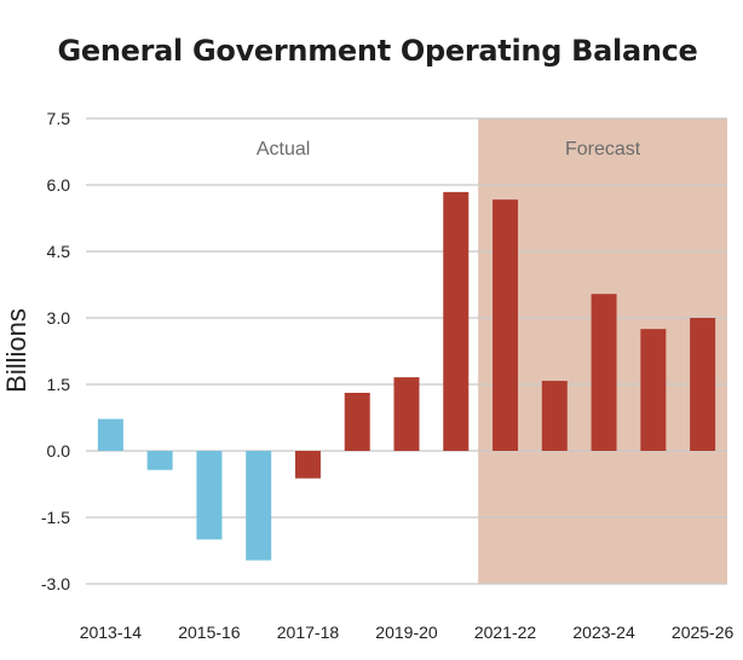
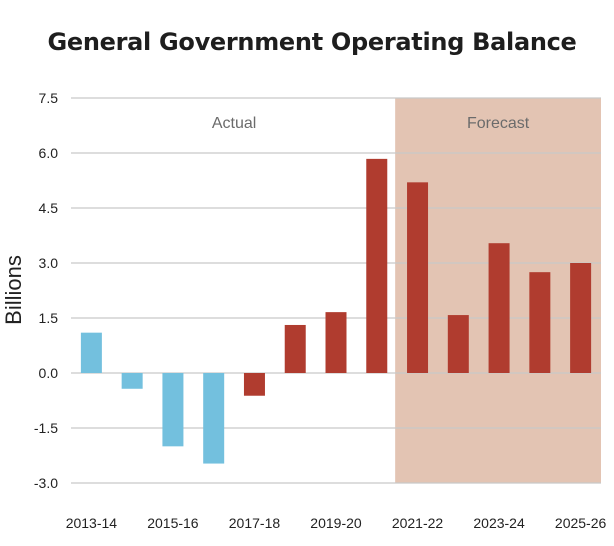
2013-14: 0.7 -> 1.1
2021-22: 5.7 -> 5.2
